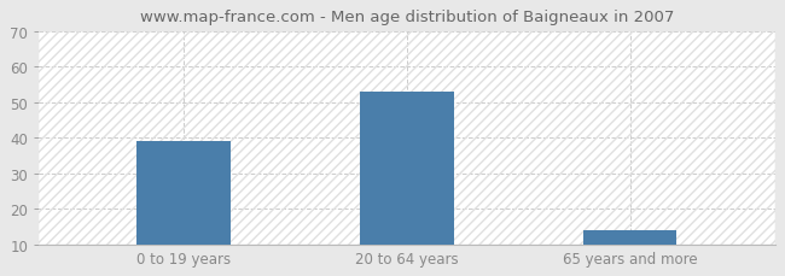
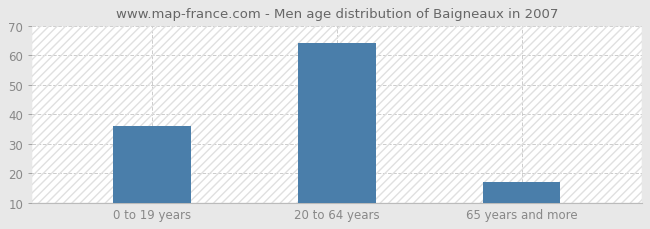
0 to 19 years: 39 -> 36
20 to 64 years: 53 -> 64
65 years and more: 14 -> 17
